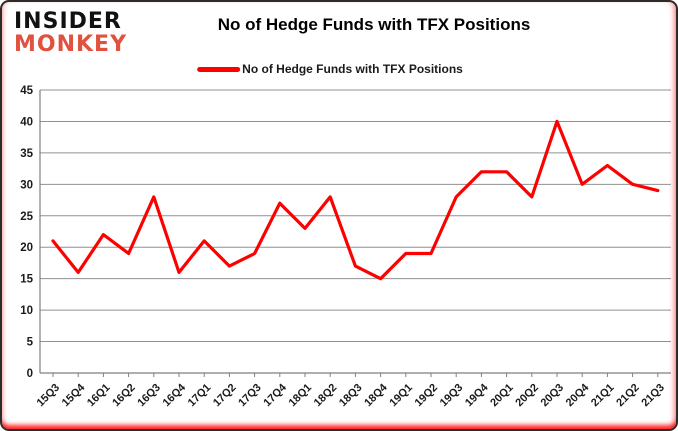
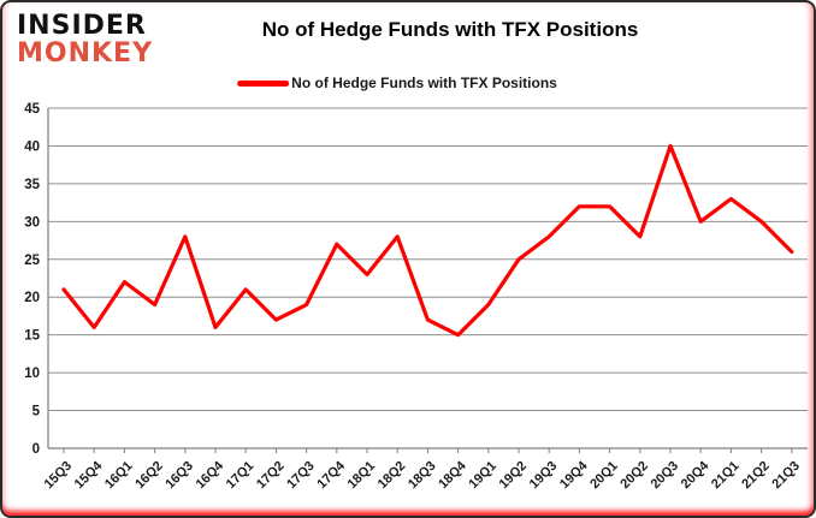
19Q2: 19 -> 25
21Q3: 29 -> 26
